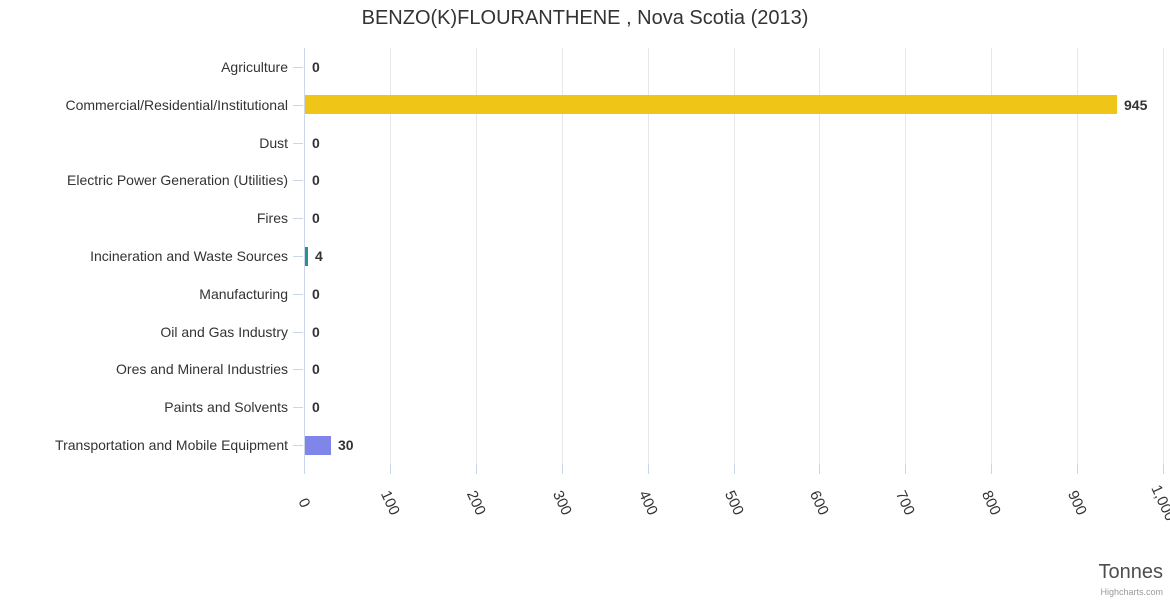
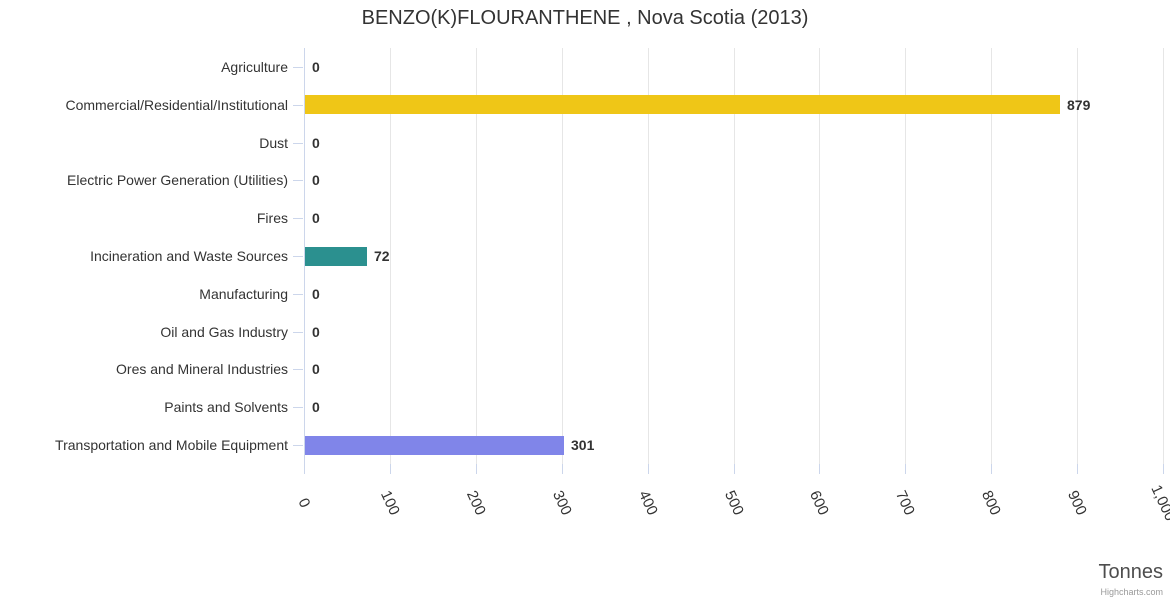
Commercial/Residential/Institutional: 945 -> 879
Incineration and Waste Sources: 4 -> 72
Transportation and Mobile Equipment: 30 -> 301
